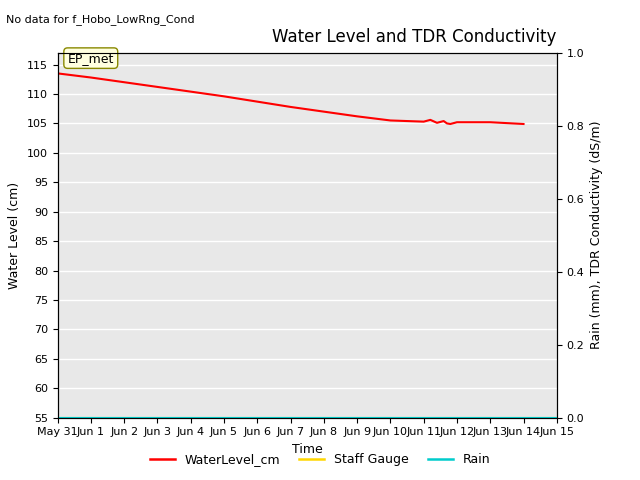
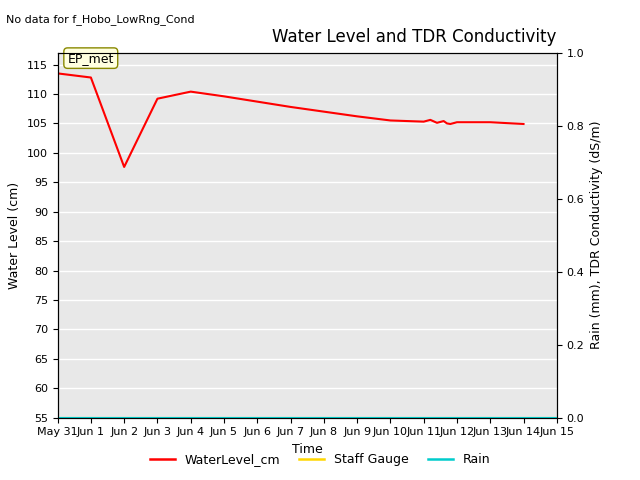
Jun 2: 112.0 -> 97.6
Jun 3: 111.2 -> 109.2
